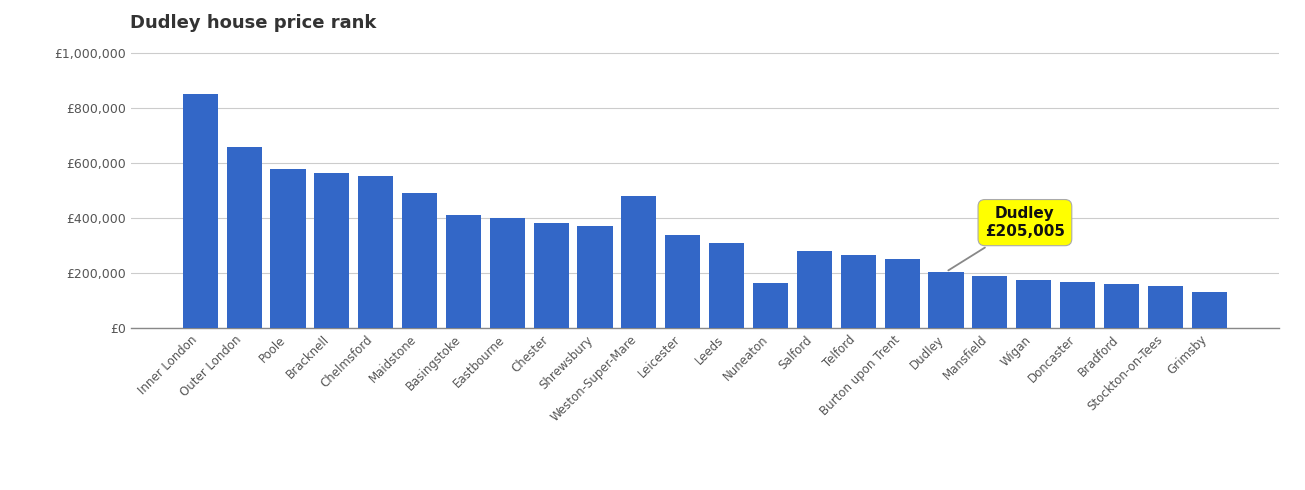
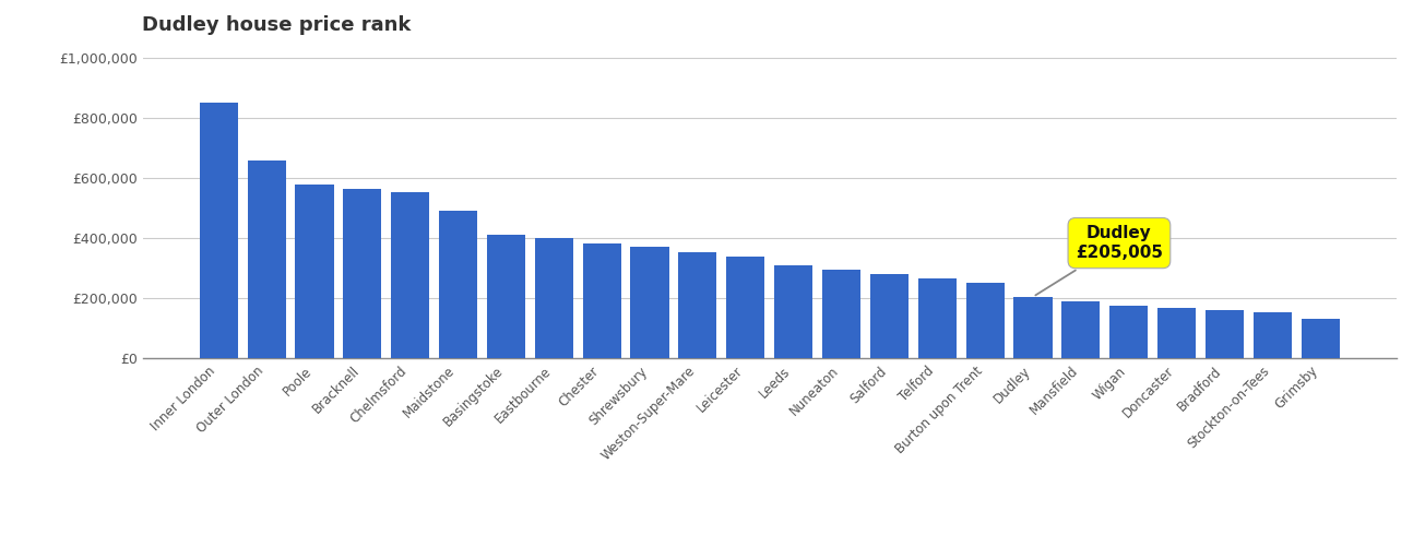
Weston-Super-Mare: £480,000 -> £355,000
Nuneaton: £165,000 -> £295,000
